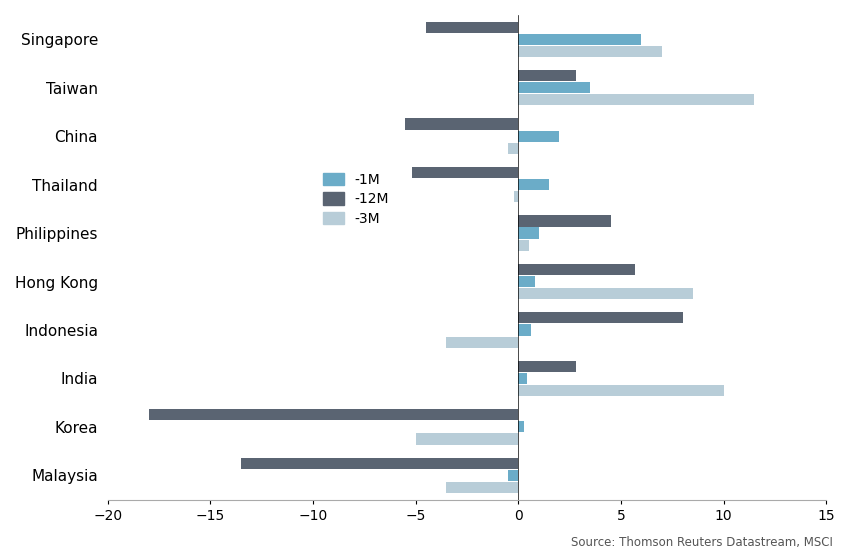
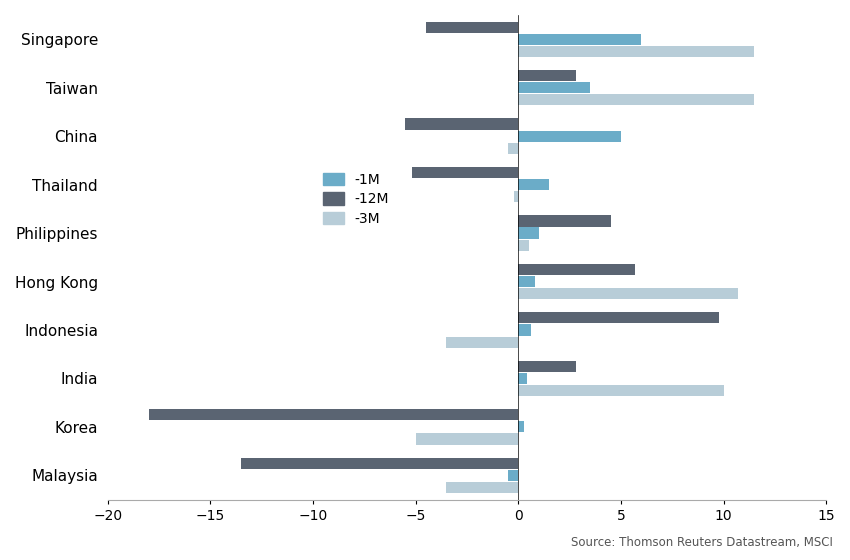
-3M/Singapore: 7.0 -> 11.5
-1M/China: 2.0 -> 5.0
-3M/Hong Kong: 8.5 -> 10.7
-12M/Indonesia: 8.0 -> 9.8
